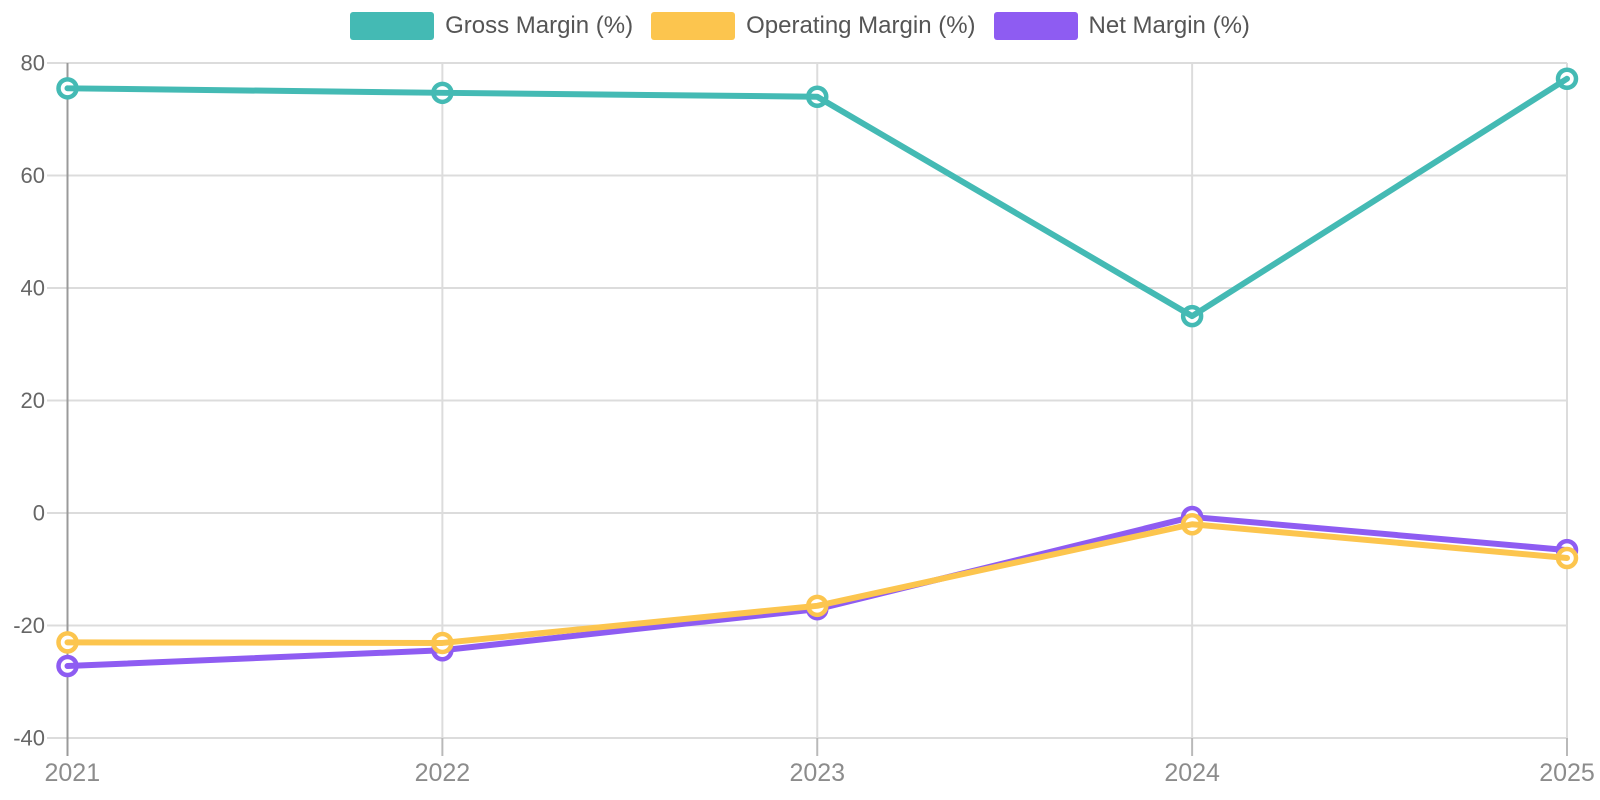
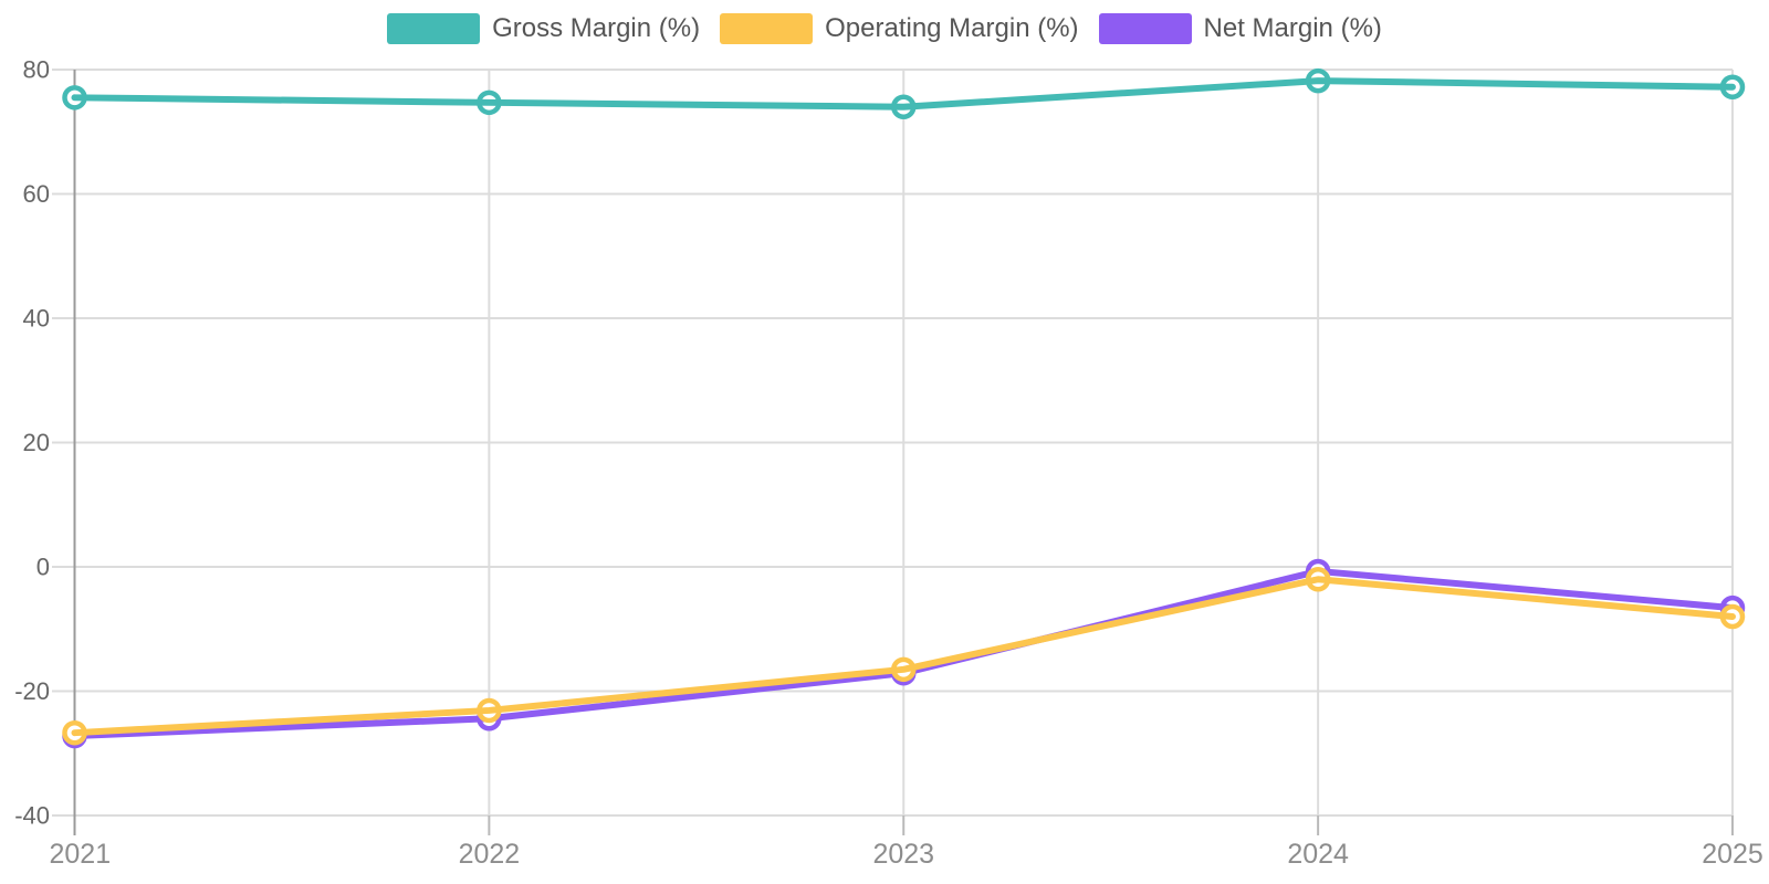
Operating Margin (%)/2021: -23 -> -27
Gross Margin (%)/2024: 35 -> 78
